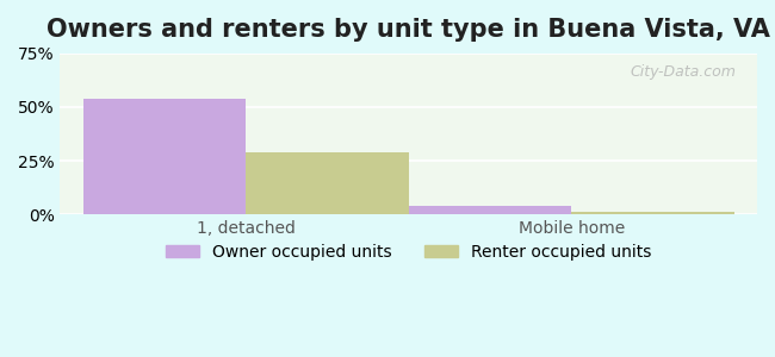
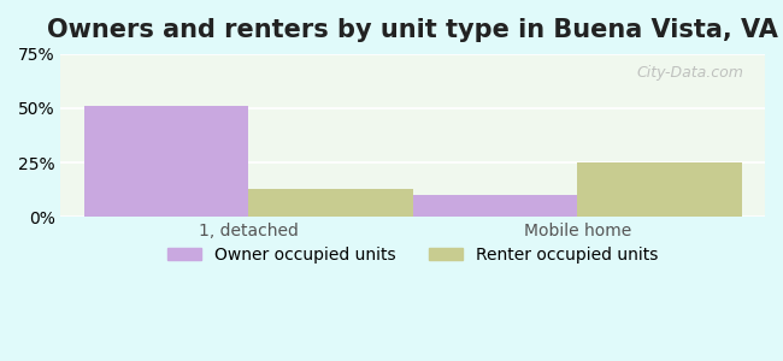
Owner occupied units/1, detached: 54% -> 51%
Renter occupied units/1, detached: 29% -> 13%
Owner occupied units/Mobile home: 4% -> 10%
Renter occupied units/Mobile home: 1% -> 25%
